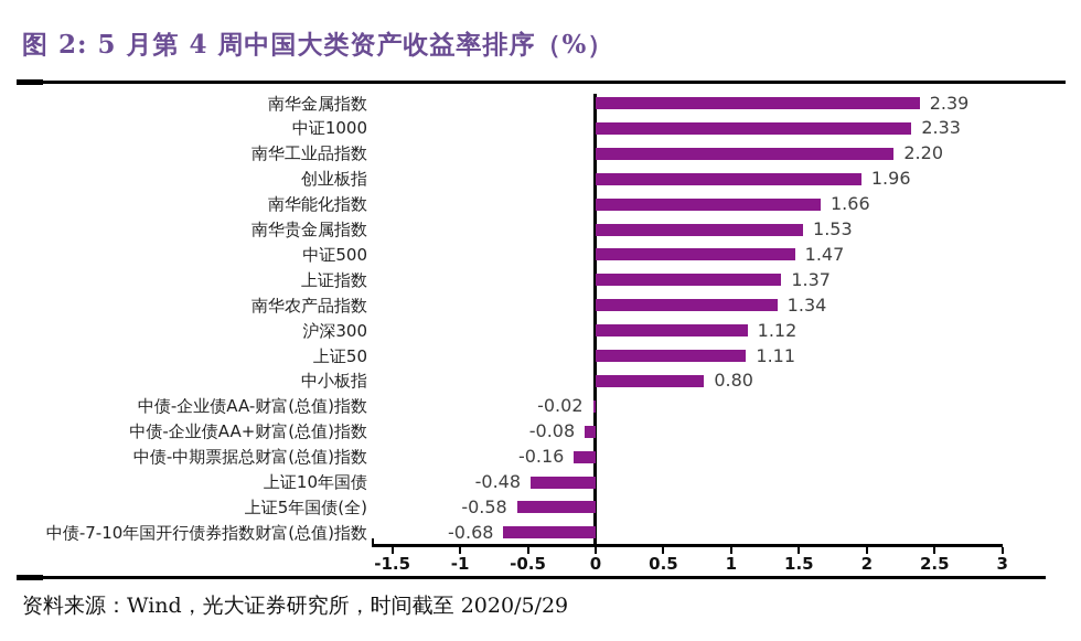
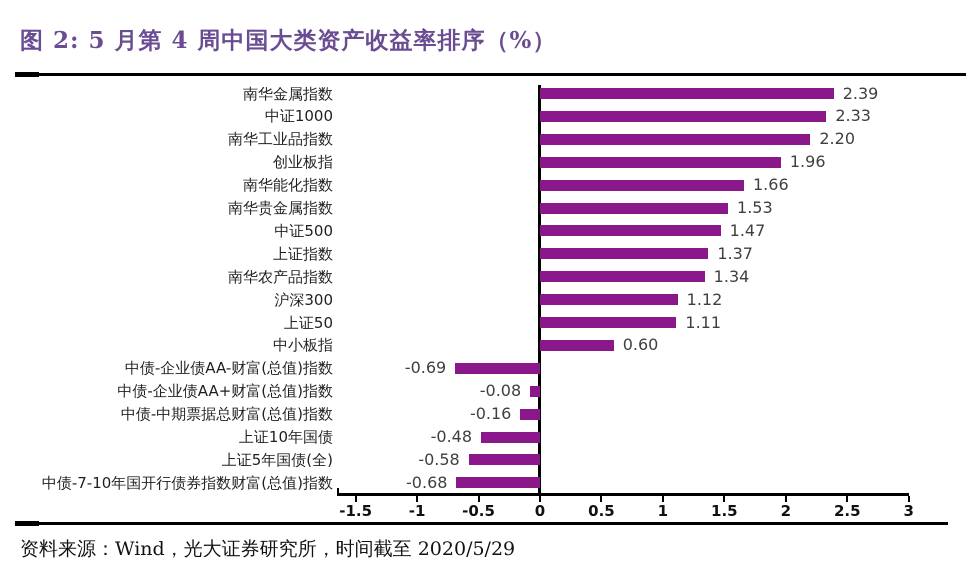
中小板指: 0.80 -> 0.60
中债-企业债AA-财富(总值)指数: -0.02 -> -0.69
